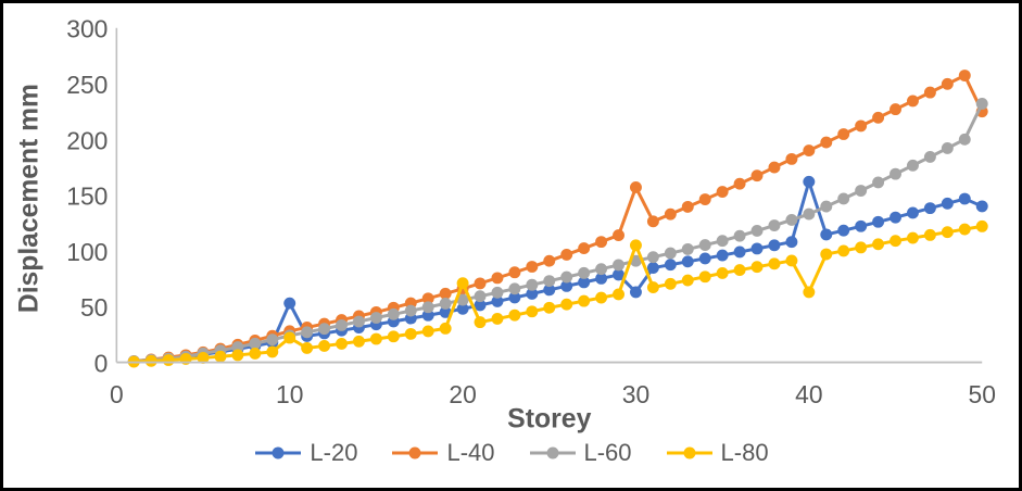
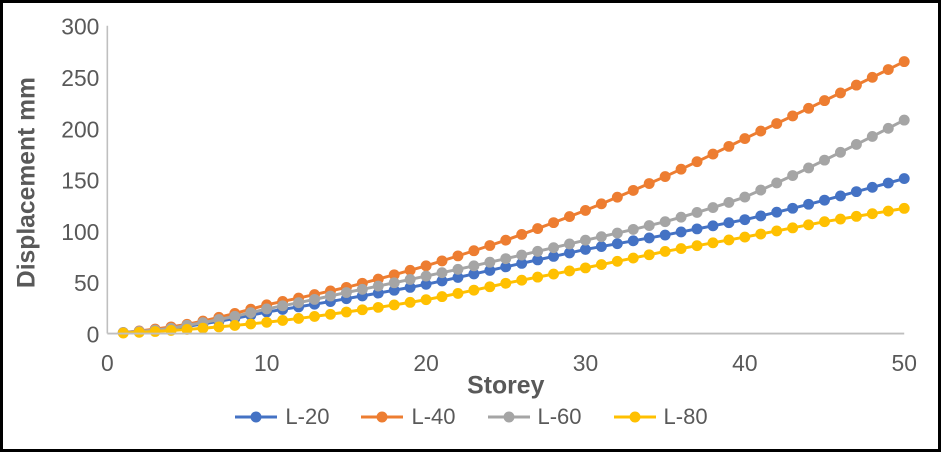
L-20/10: 53 -> 21
L-80/10: 22 -> 11
L-80/20: 71 -> 33
L-20/30: 63 -> 82
L-40/30: 157 -> 120
L-80/30: 105 -> 64
L-20/40: 162 -> 111
L-80/40: 63 -> 94
L-20/50: 140 -> 151
L-40/50: 225 -> 265
L-60/50: 232 -> 208
